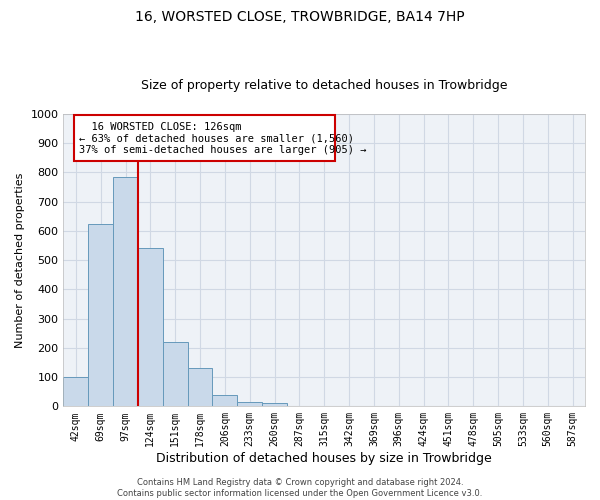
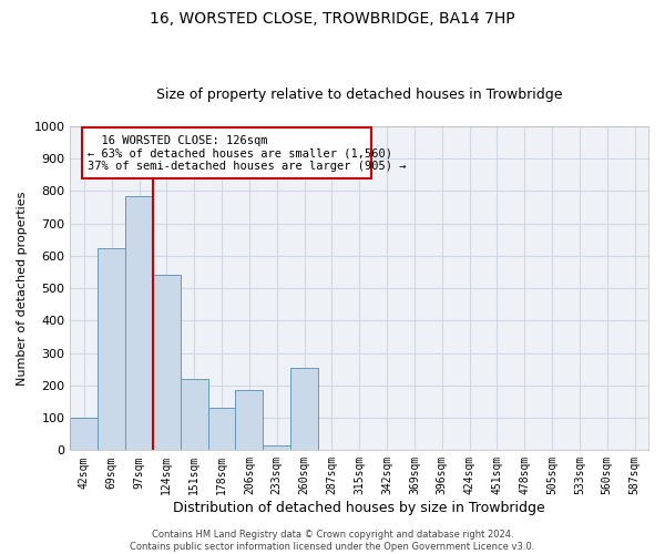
206sqm: 40 -> 185
260sqm: 10 -> 255
